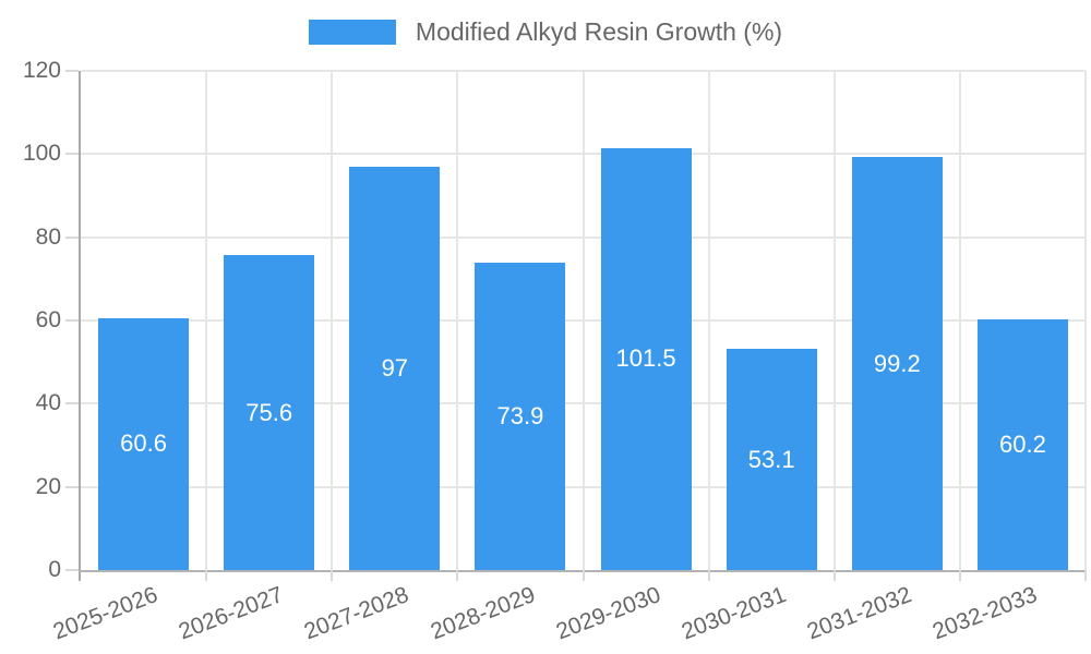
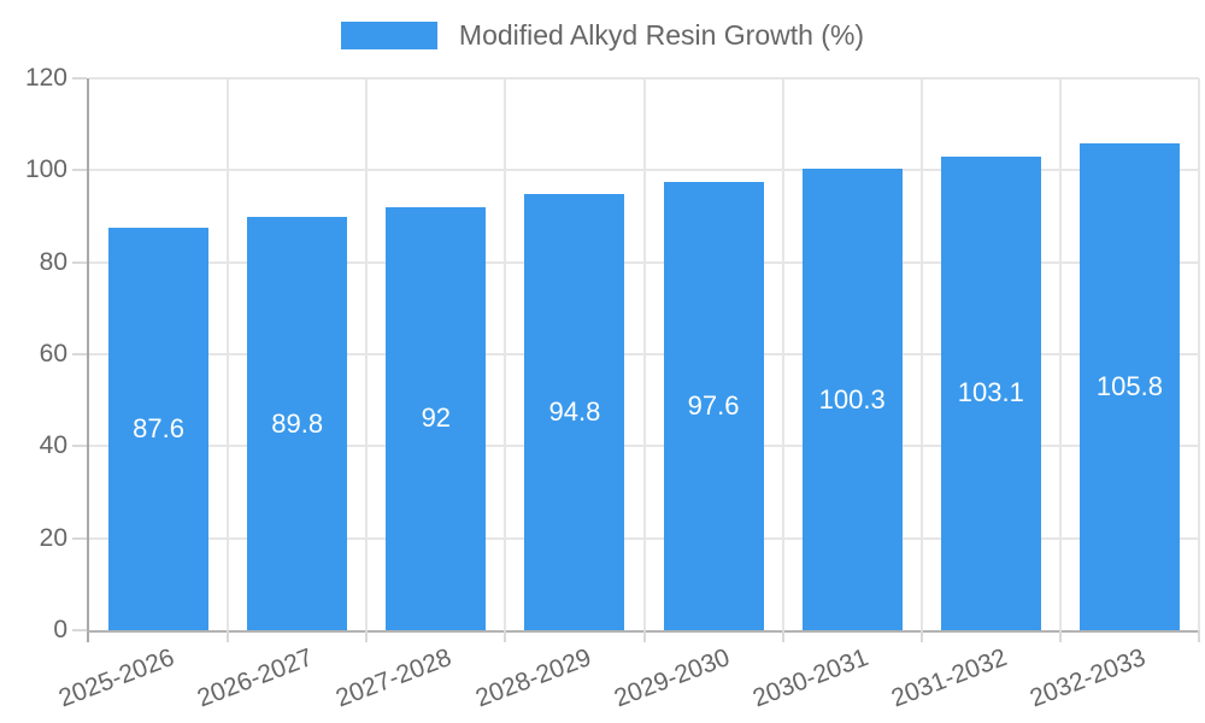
2025-2026: 60.6 -> 87.6
2026-2027: 75.6 -> 89.8
2027-2028: 97 -> 92
2028-2029: 73.9 -> 94.8
2029-2030: 101.5 -> 97.6
2030-2031: 53.1 -> 100.3
2031-2032: 99.2 -> 103.1
2032-2033: 60.2 -> 105.8
